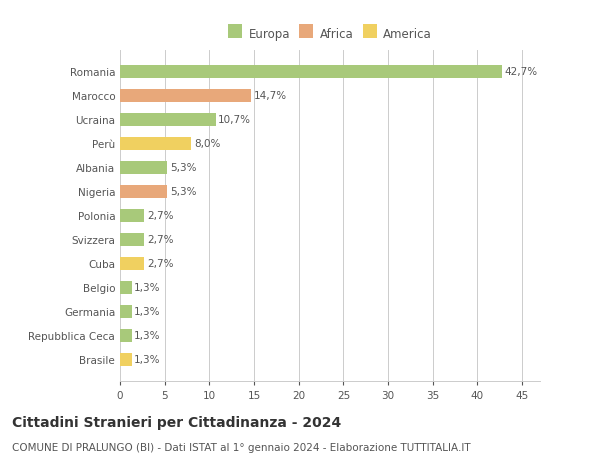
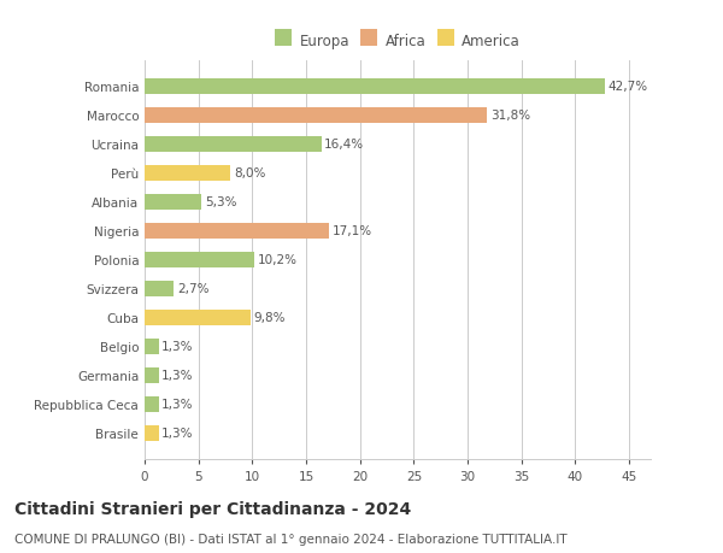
Marocco: 14,7% -> 31,8%
Ucraina: 10,7% -> 16,4%
Nigeria: 5,3% -> 17,1%
Polonia: 2,7% -> 10,2%
Cuba: 2,7% -> 9,8%
